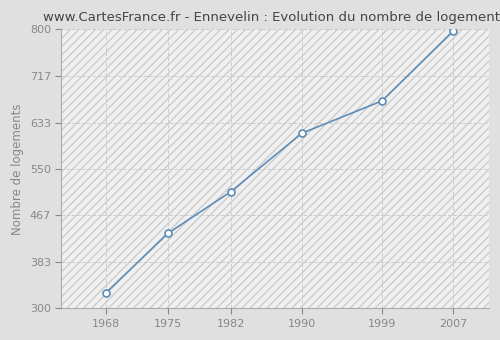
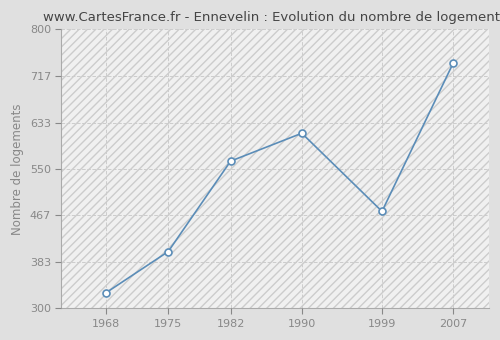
1975: 435 -> 402
1982: 509 -> 564
1999: 672 -> 474
2007: 797 -> 740
